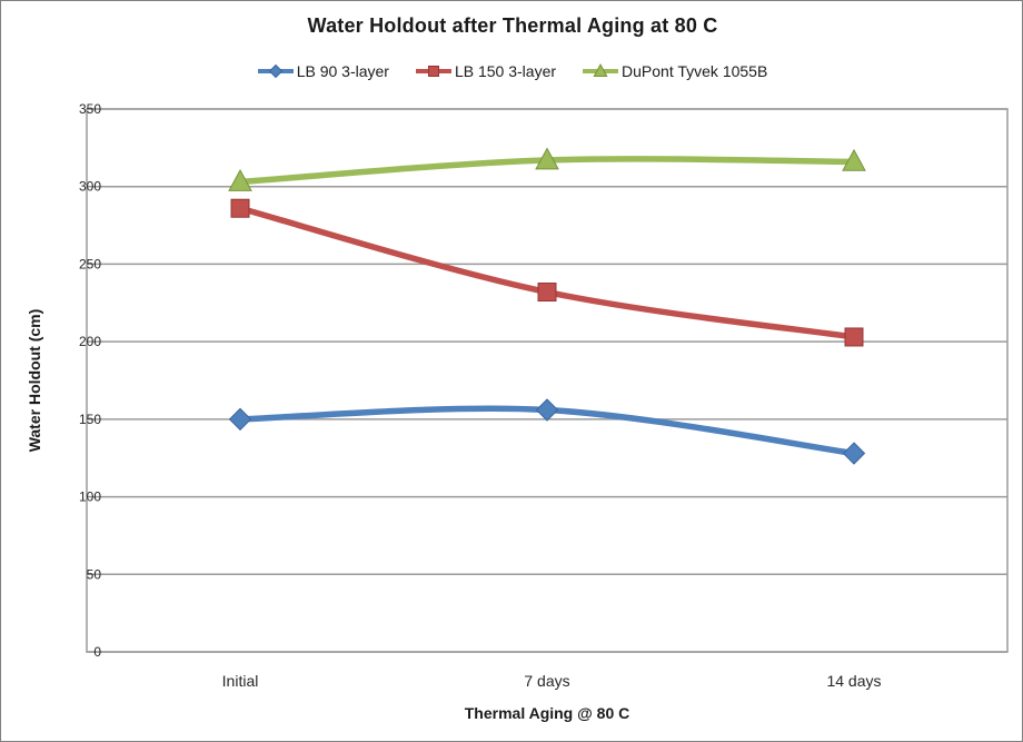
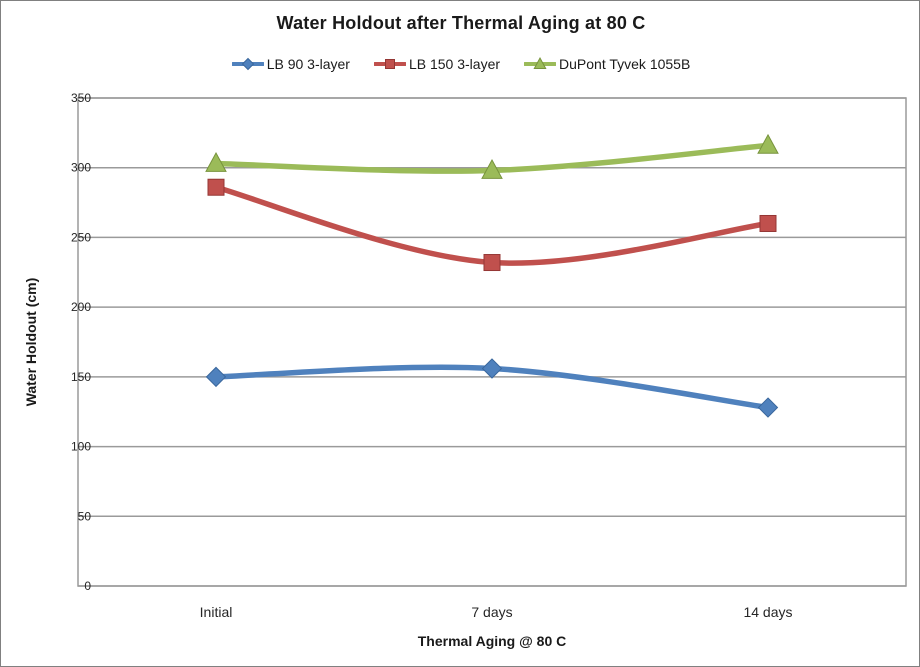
DuPont Tyvek 1055B/7 days: 317 -> 298
LB 150 3-layer/14 days: 203 -> 260
